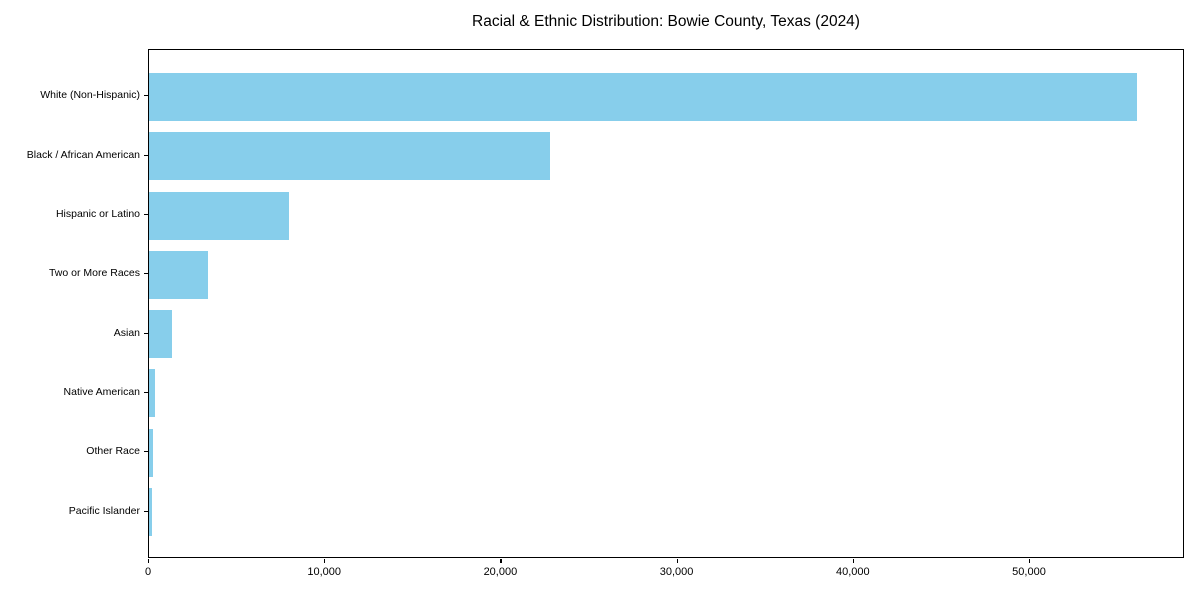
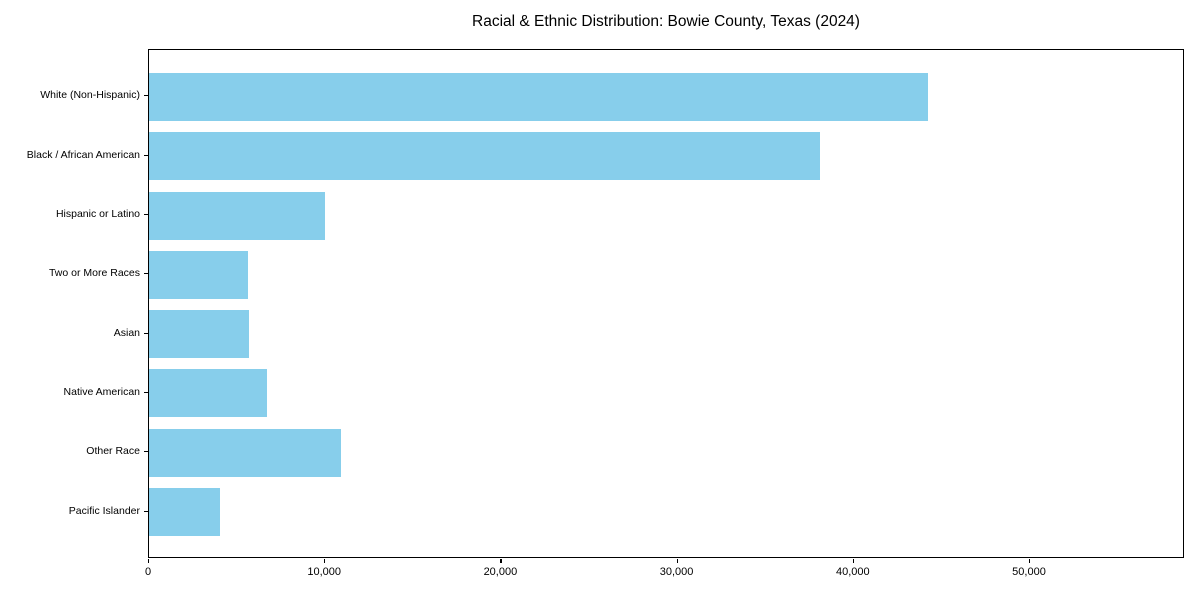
White (Non-Hispanic): 56100 -> 44200
Black / African American: 22800 -> 38100
Hispanic or Latino: 8000 -> 10000
Two or More Races: 3400 -> 5600
Asian: 1300 -> 5700
Native American: 300 -> 6700
Other Race: 200 -> 10900
Pacific Islander: 200 -> 4000
